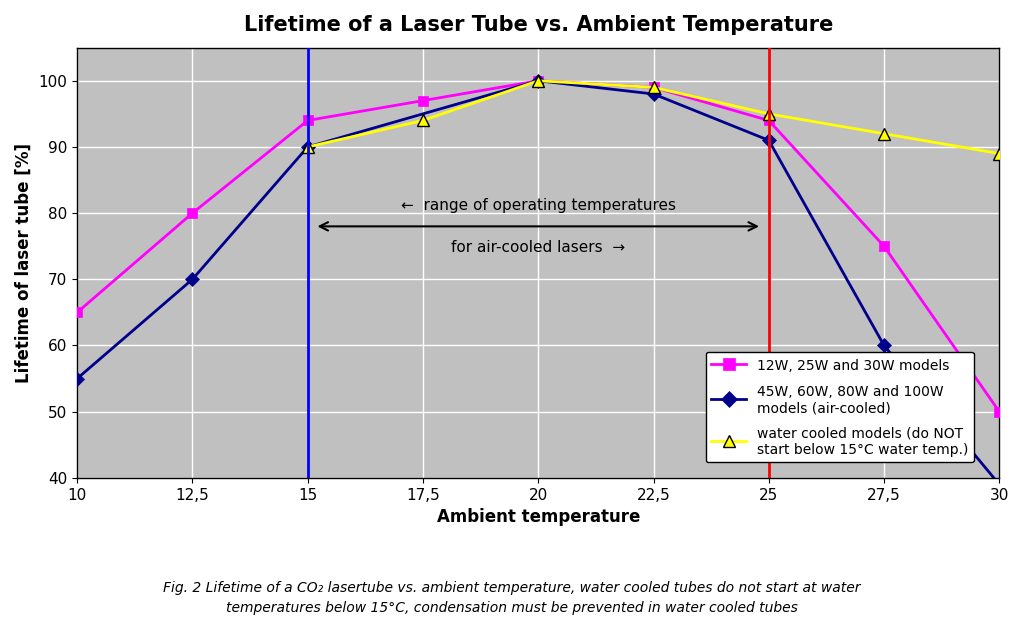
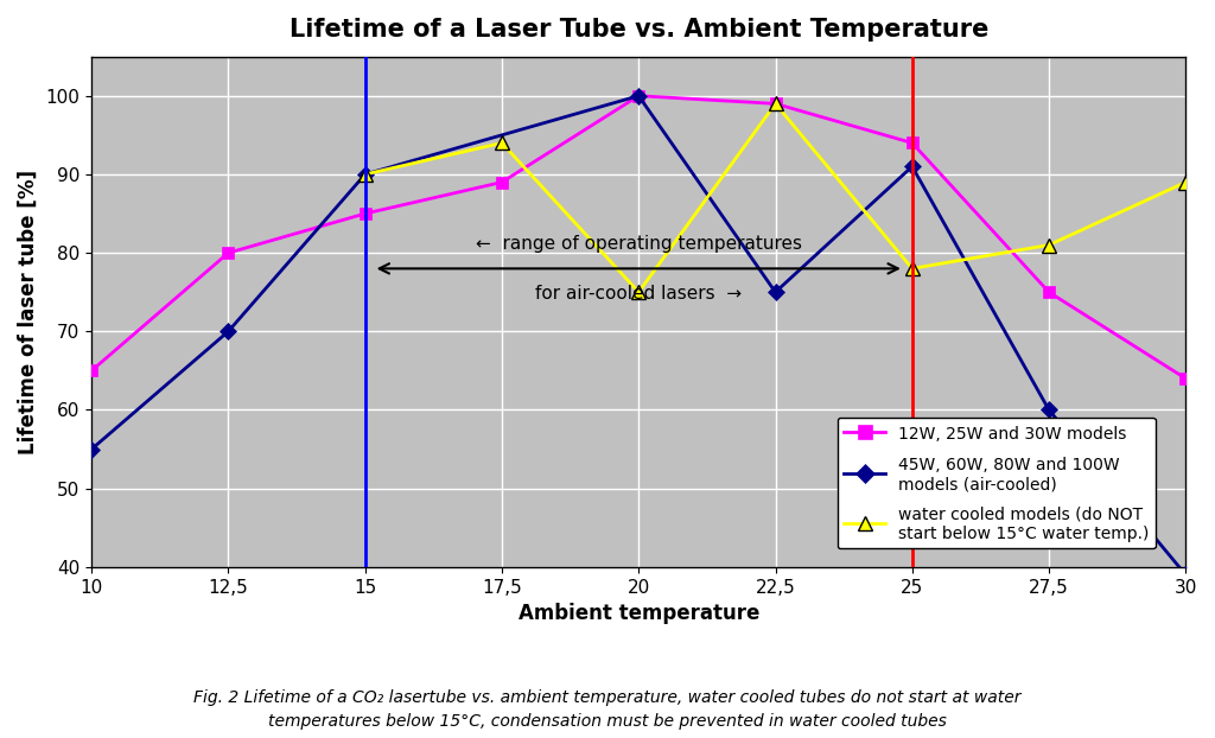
12W, 25W and 30W models/15: 94 -> 85
12W, 25W and 30W models/17,5: 97 -> 89
water cooled models (do NOT start below 15°C water temp.)/20: 100 -> 75
45W, 60W, 80W and 100W models (air-cooled)/22,5: 98 -> 75
water cooled models (do NOT start below 15°C water temp.)/25: 95 -> 78
water cooled models (do NOT start below 15°C water temp.)/27,5: 92 -> 81
12W, 25W and 30W models/30: 50 -> 64
